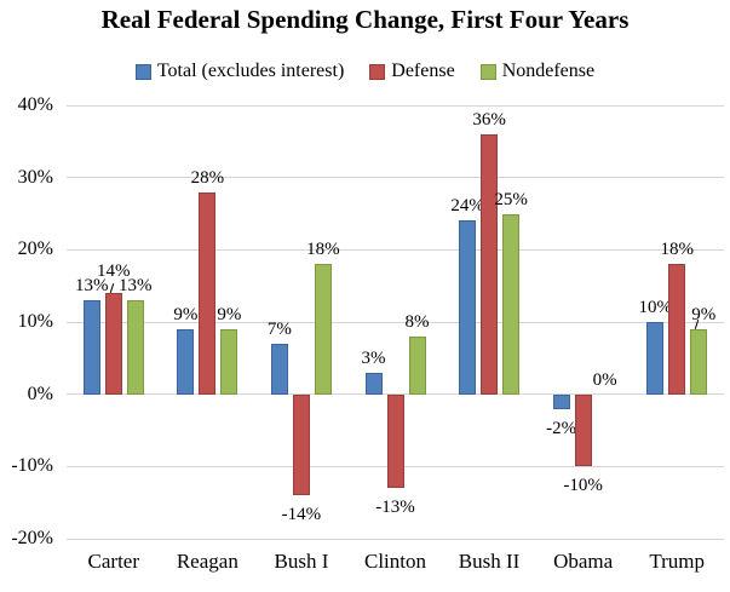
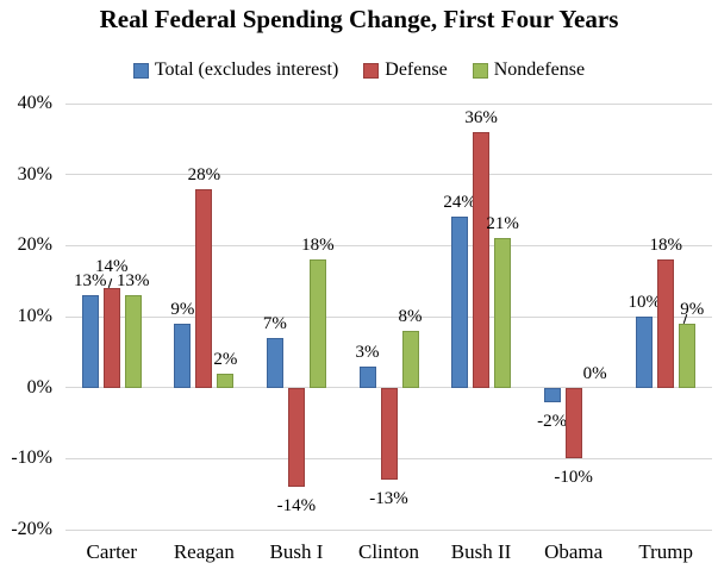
Nondefense/Reagan: 9% -> 2%
Nondefense/Bush II: 25% -> 21%
